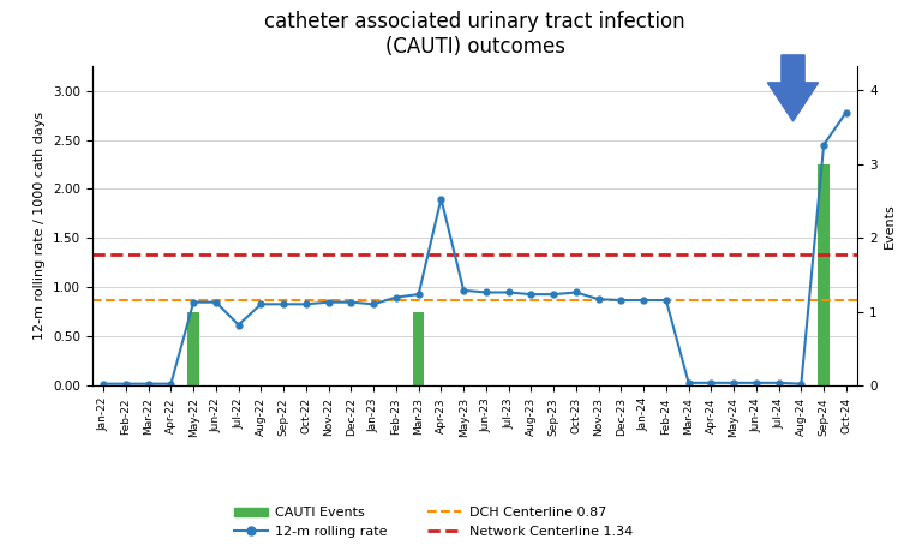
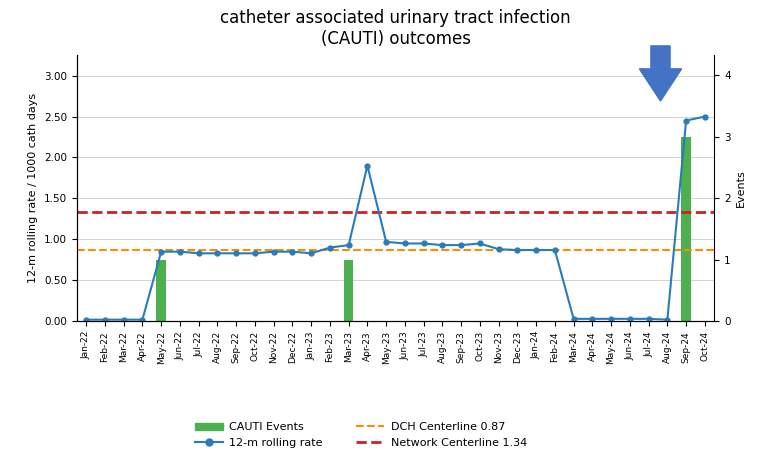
12-m rolling rate/Jul-22: 0.62 -> 0.83
12-m rolling rate/Oct-24: 2.78 -> 2.50
